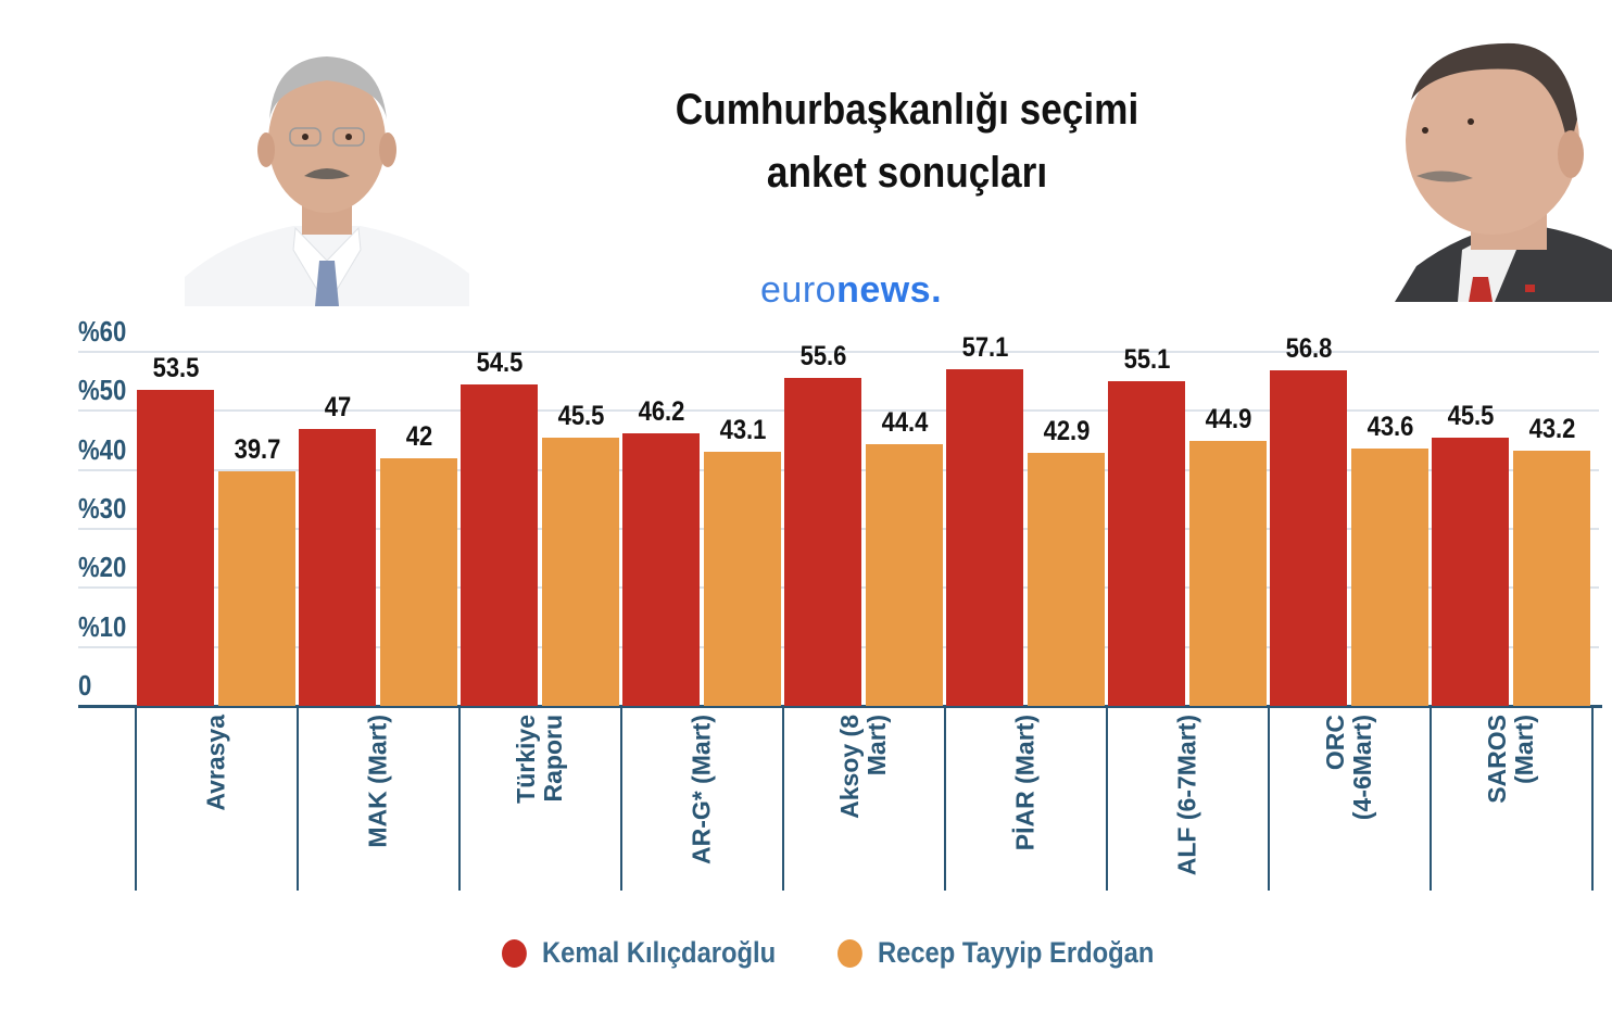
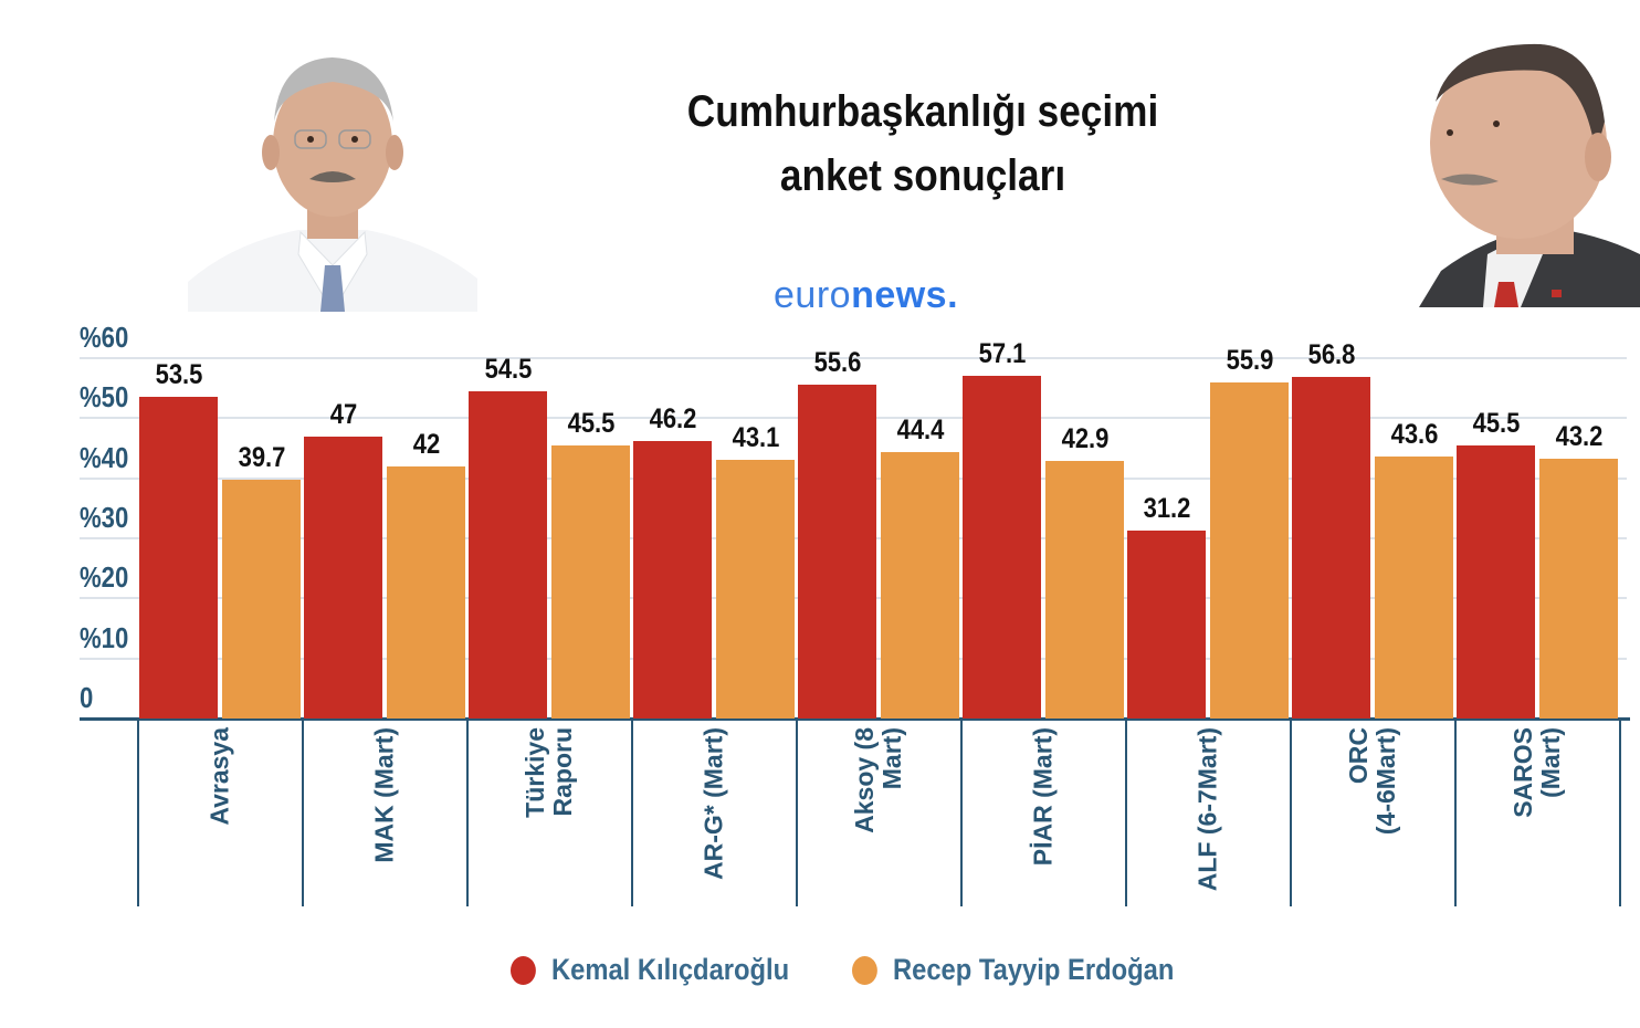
Kemal Kılıçdaroğlu/ALF (6-7Mart): 55.1 -> 31.2
Recep Tayyip Erdoğan/ALF (6-7Mart): 44.9 -> 55.9
